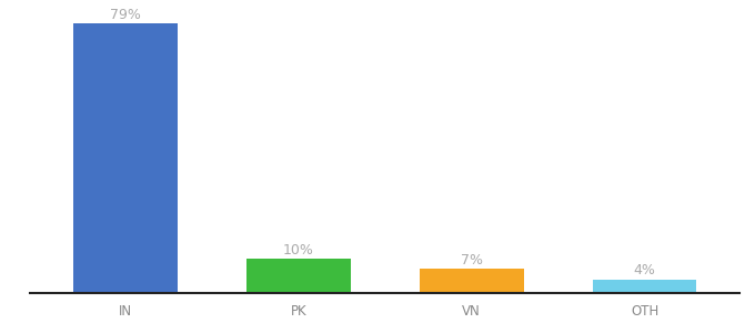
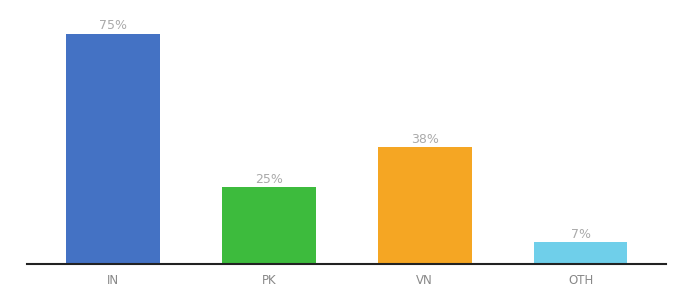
IN: 79% -> 75%
PK: 10% -> 25%
VN: 7% -> 38%
OTH: 4% -> 7%
